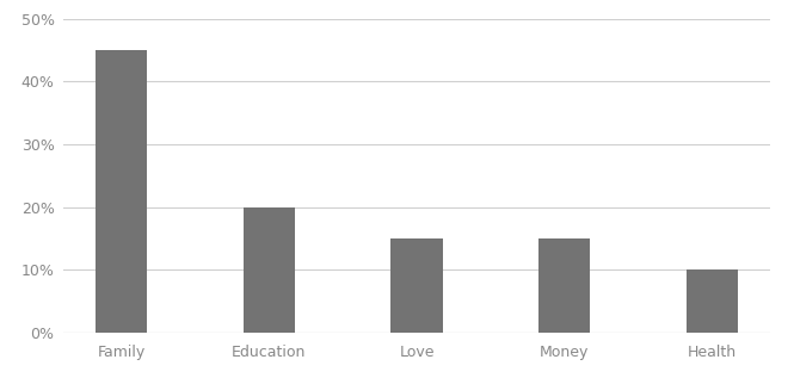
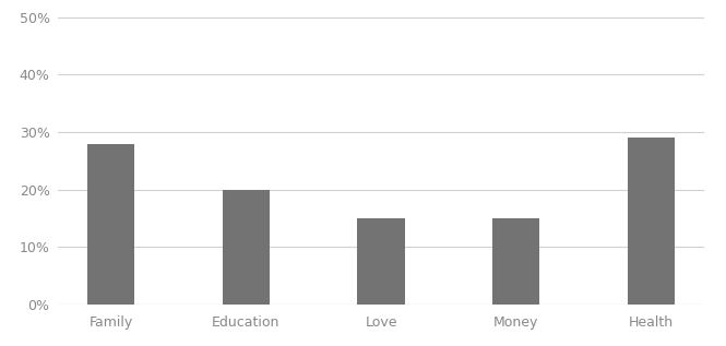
Family: 45% -> 28%
Health: 10% -> 29%
